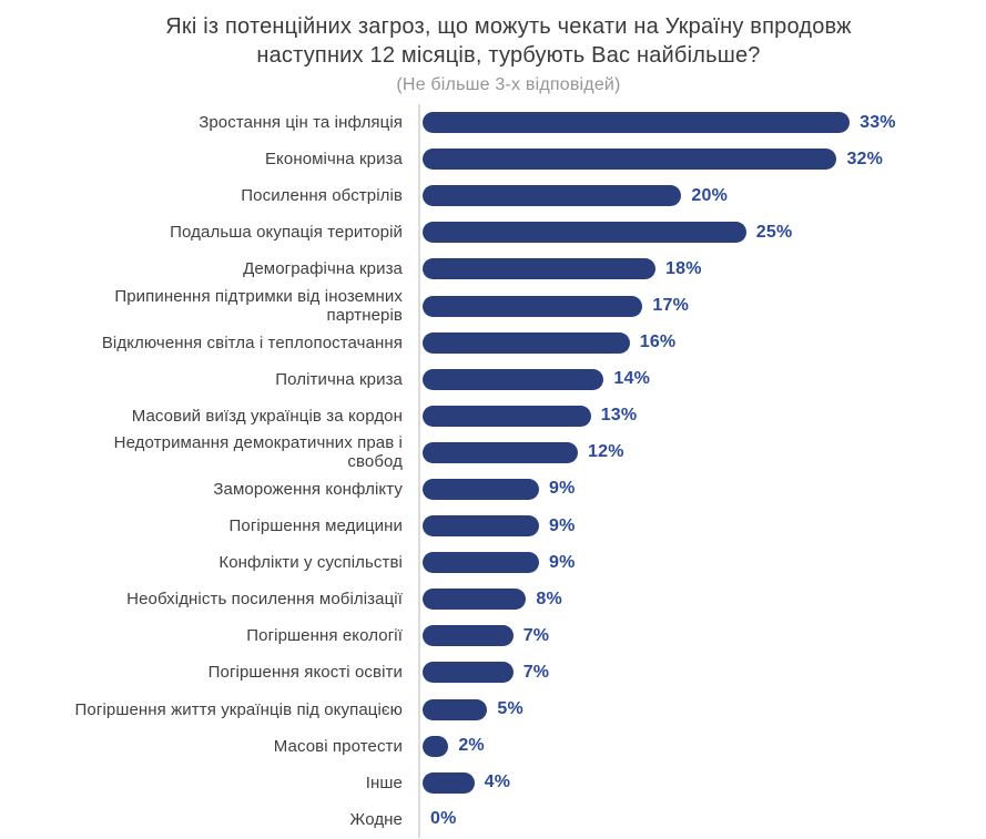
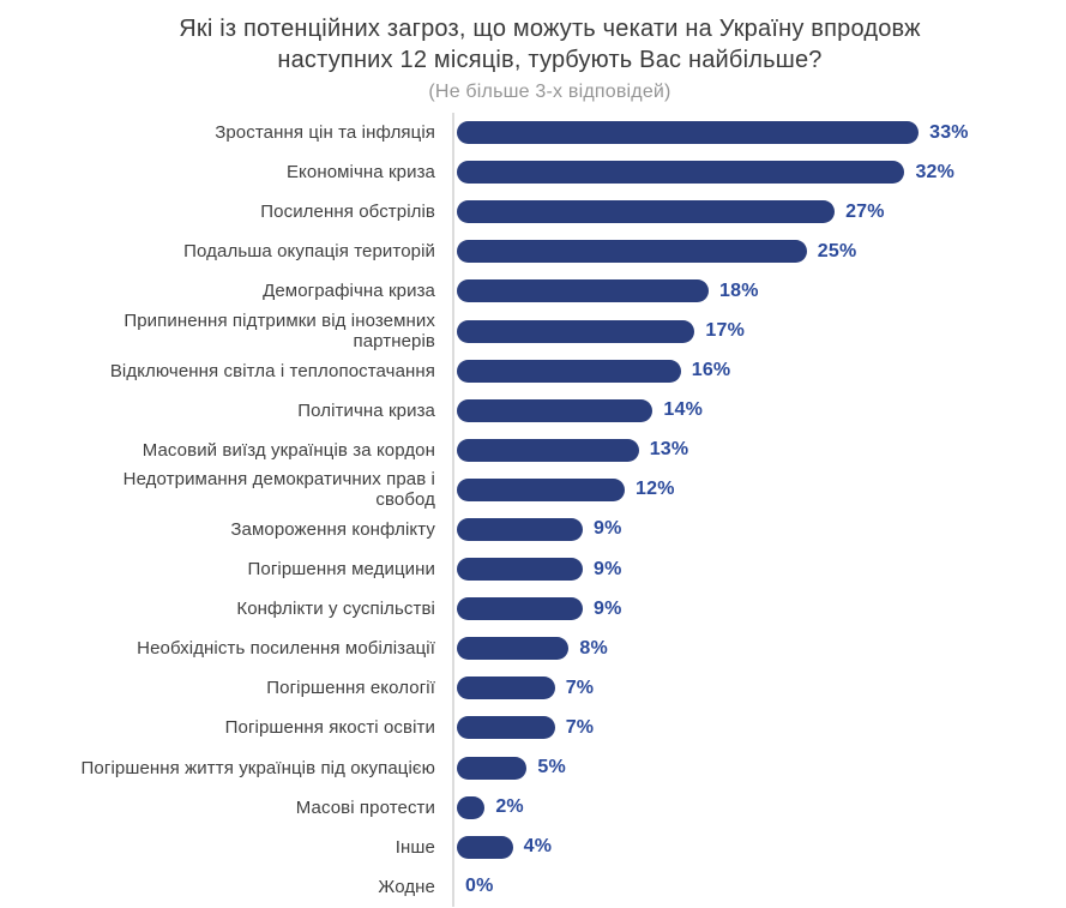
Посилення обстрілів: 20% -> 27%
